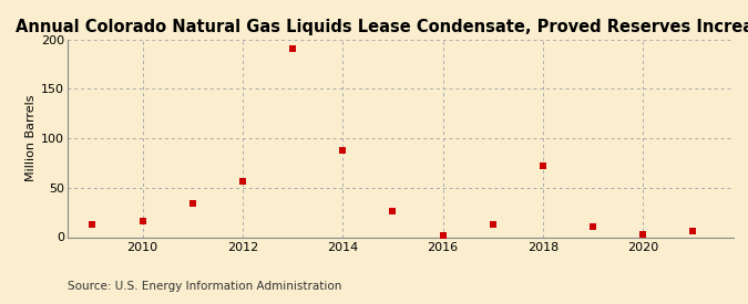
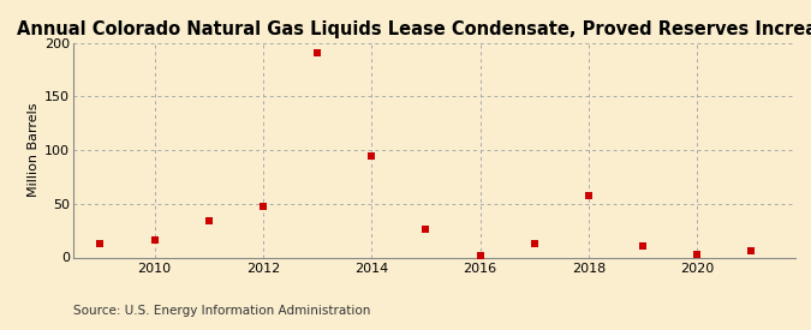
2012: 56 -> 47
2014: 88 -> 95
2018: 72 -> 58
